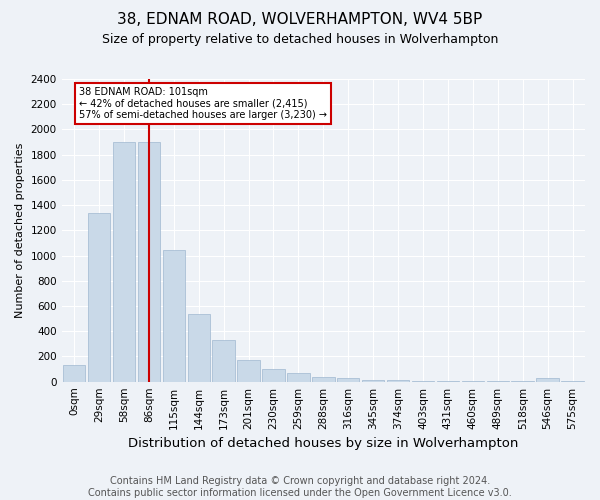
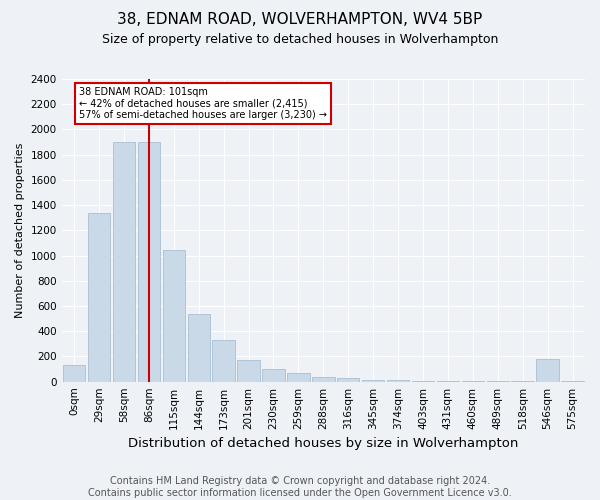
546sqm: 30 -> 180
